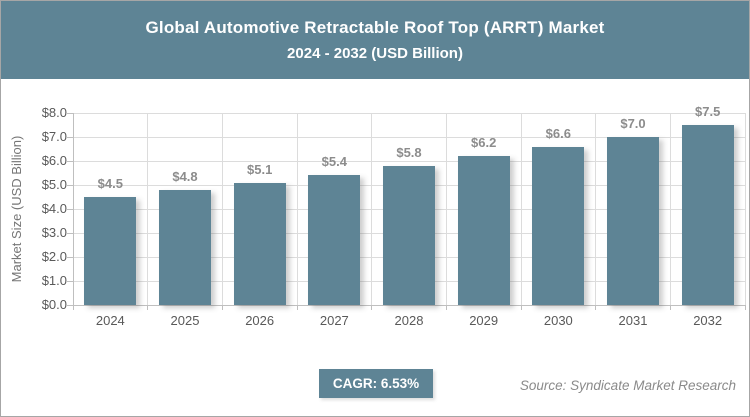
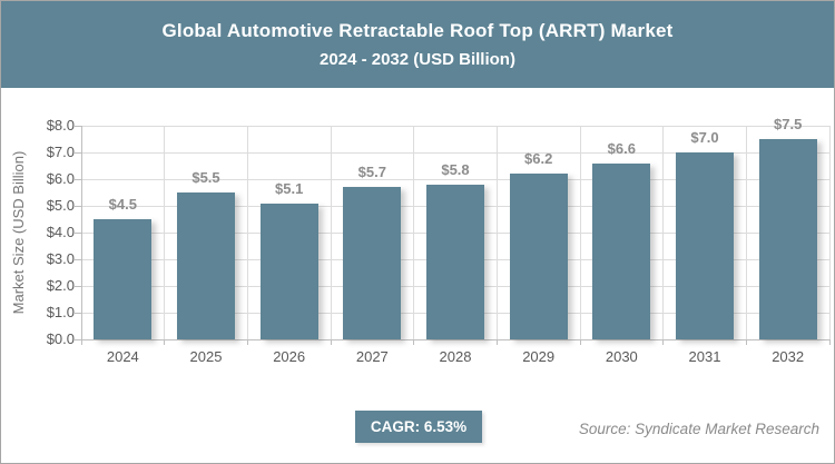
2025: $4.8 -> $5.5
2027: $5.4 -> $5.7
